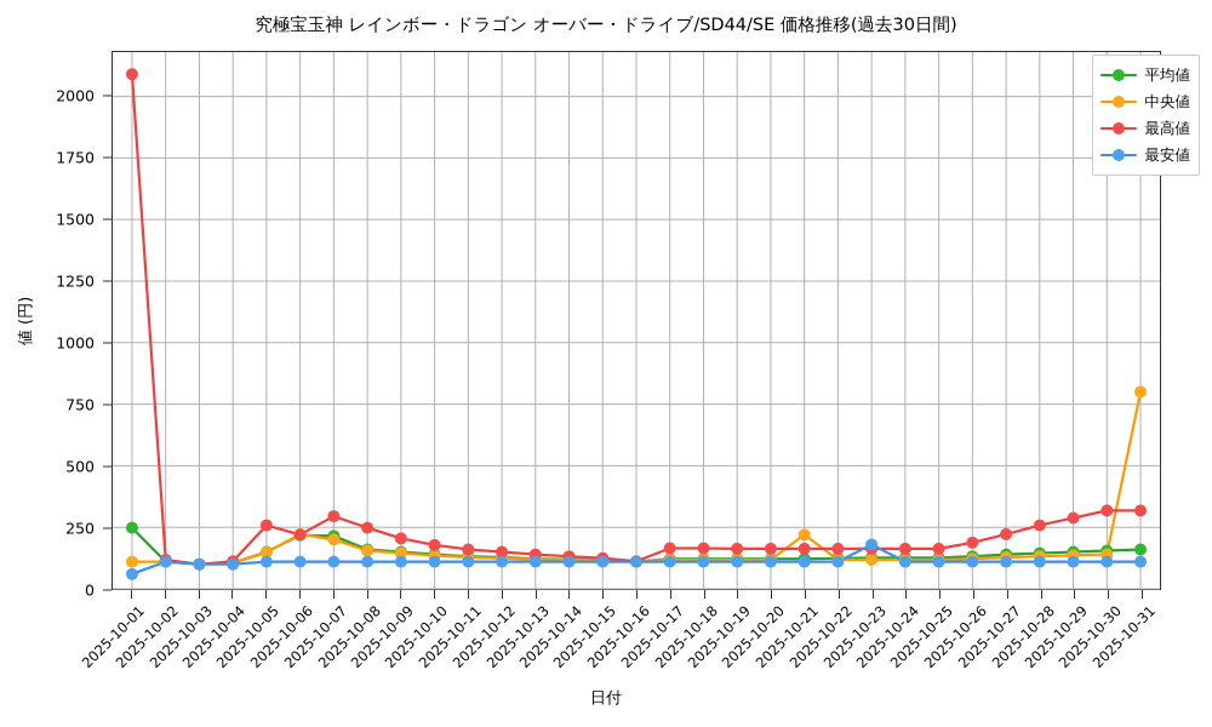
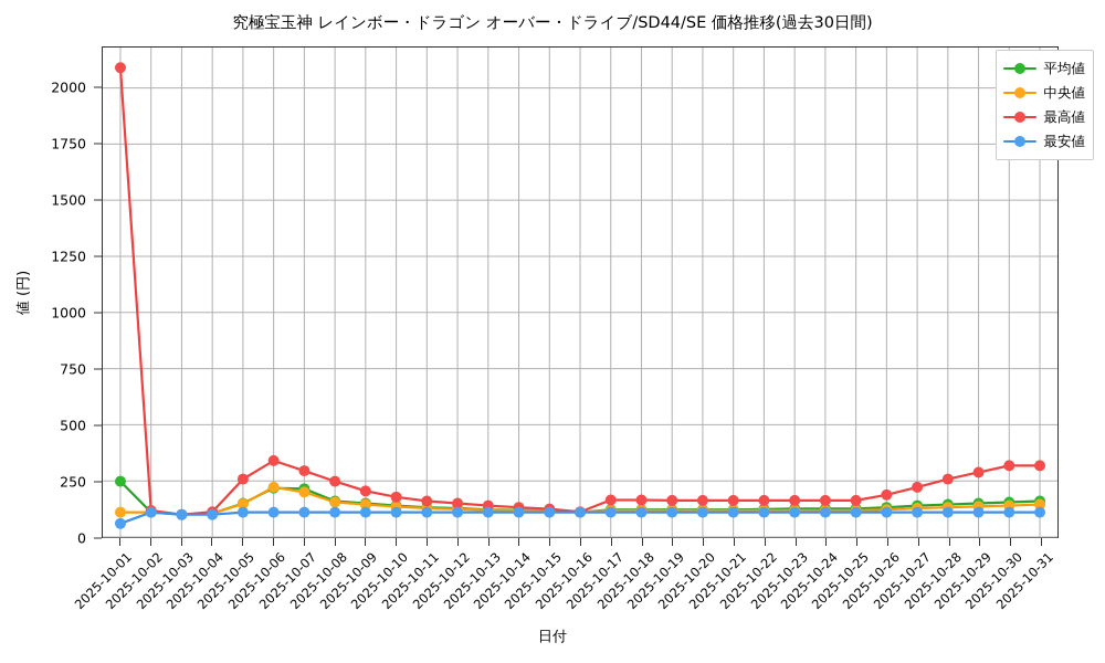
最高値/2025-10-06: 220 -> 340
中央値/2025-10-21: 220 -> 120
最安値/2025-10-23: 180 -> 110
中央値/2025-10-31: 800 -> 140
